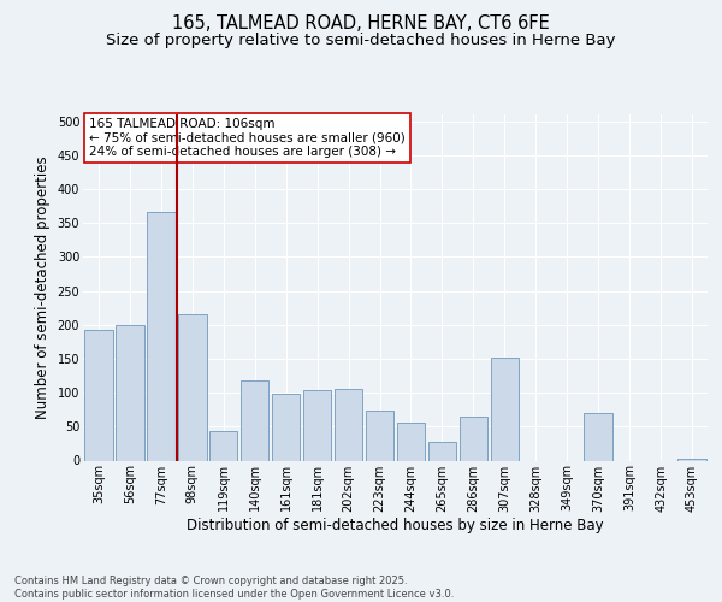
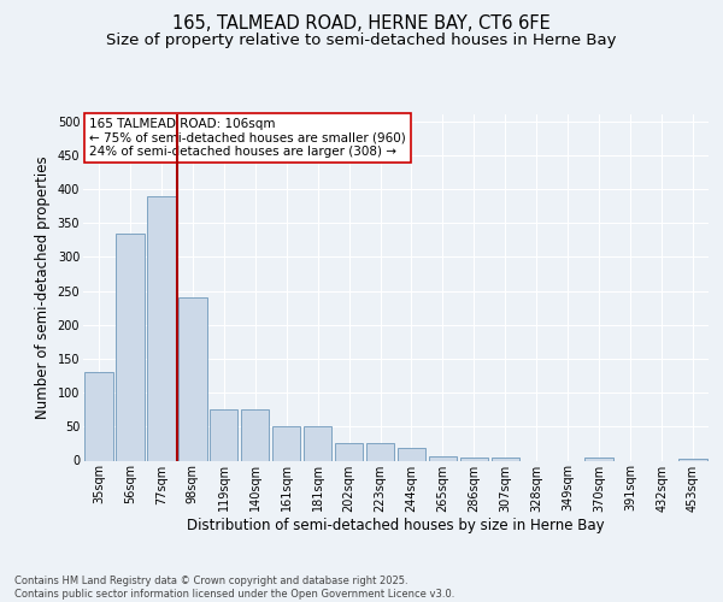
35sqm: 192 -> 131
56sqm: 200 -> 335
77sqm: 366 -> 390
98sqm: 216 -> 240
119sqm: 44 -> 76
140sqm: 118 -> 76
161sqm: 98 -> 51
181sqm: 104 -> 51
202sqm: 106 -> 25
223sqm: 74 -> 25
244sqm: 56 -> 18
265sqm: 28 -> 7
286sqm: 64 -> 5
307sqm: 152 -> 5
370sqm: 70 -> 5
